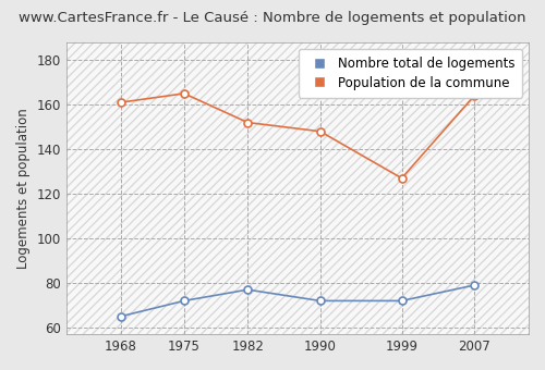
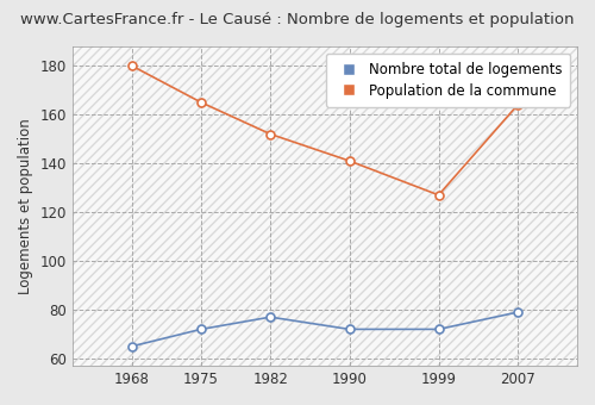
Population de la commune/1968: 161 -> 180
Population de la commune/1990: 148 -> 141
